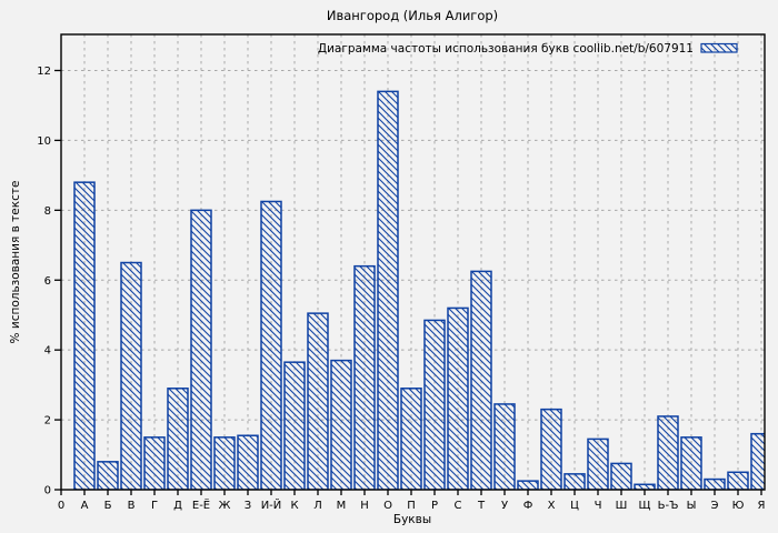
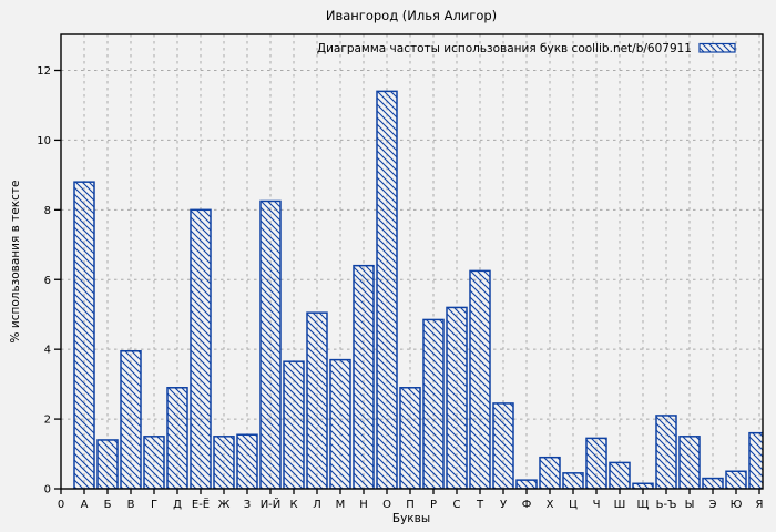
Б: 0.8 -> 1.4
В: 6.5 -> 4.0
Х: 2.3 -> 0.9
